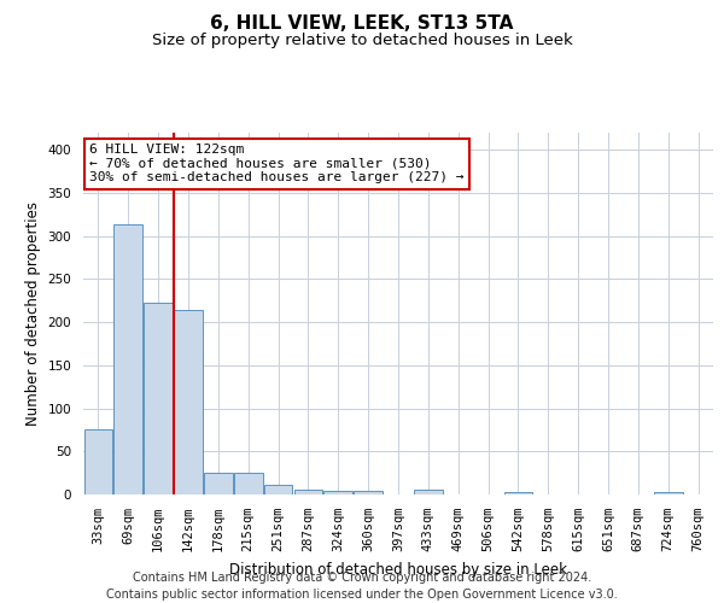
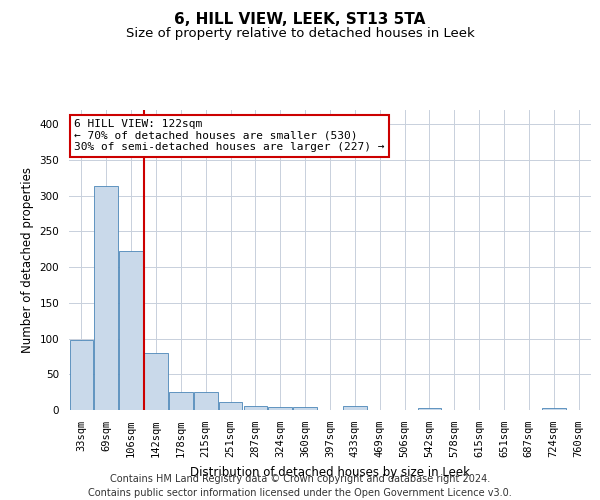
33sqm: 76 -> 98
142sqm: 214 -> 80
